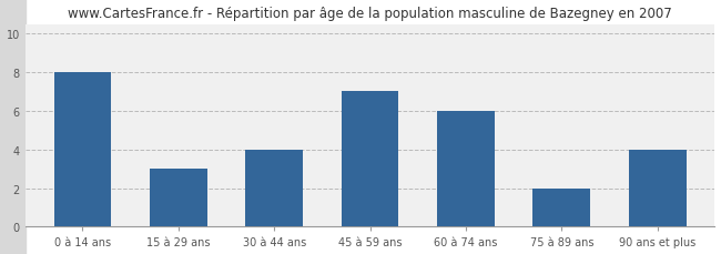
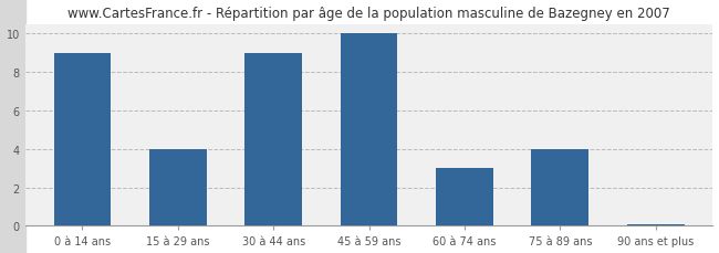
0 à 14 ans: 8.0 -> 9.0
15 à 29 ans: 3.0 -> 4.0
30 à 44 ans: 4.0 -> 9.0
45 à 59 ans: 7.0 -> 10.0
60 à 74 ans: 6.0 -> 3.0
75 à 89 ans: 2.0 -> 4.0
90 ans et plus: 4.0 -> 0.1
